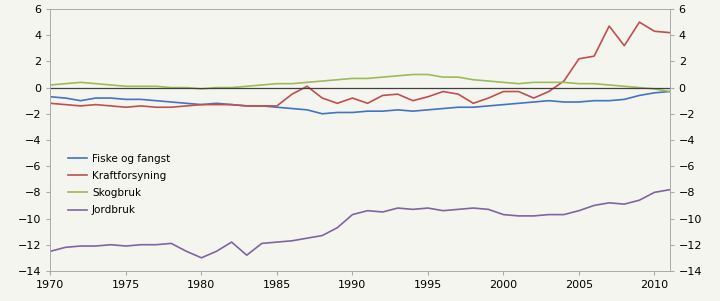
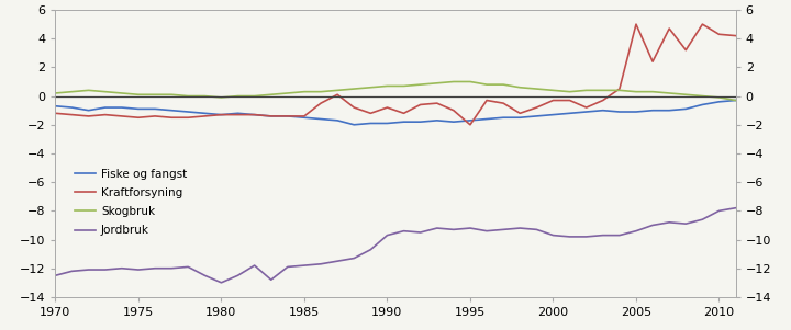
Kraftforsyning/1995: -0.7 -> -2.0
Kraftforsyning/2005: 2.2 -> 5.0
